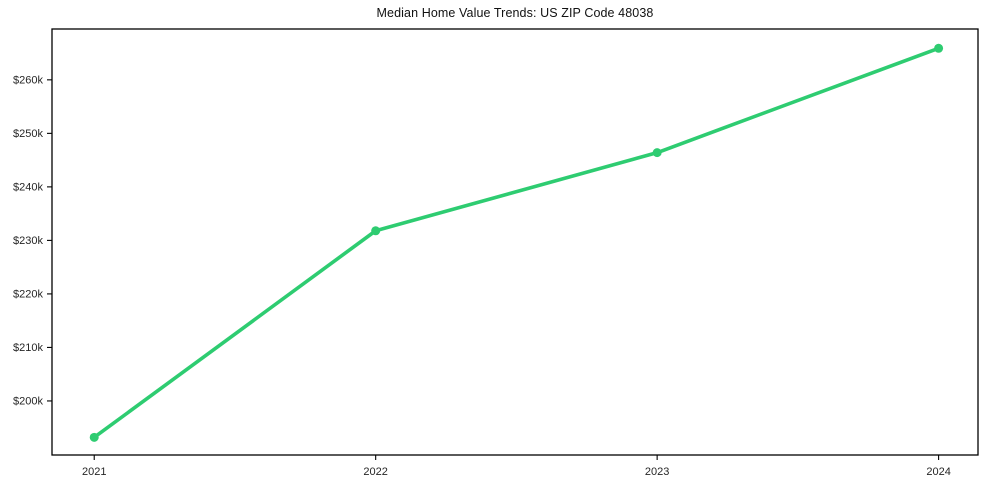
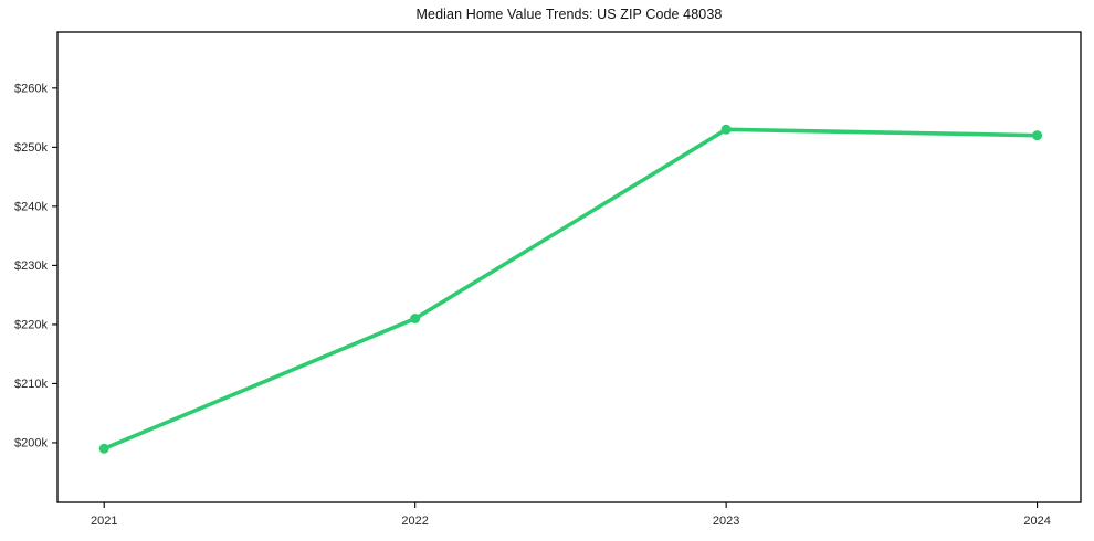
2021: $193k -> $199k
2022: $232k -> $221k
2023: $246k -> $253k
2024: $266k -> $252k
